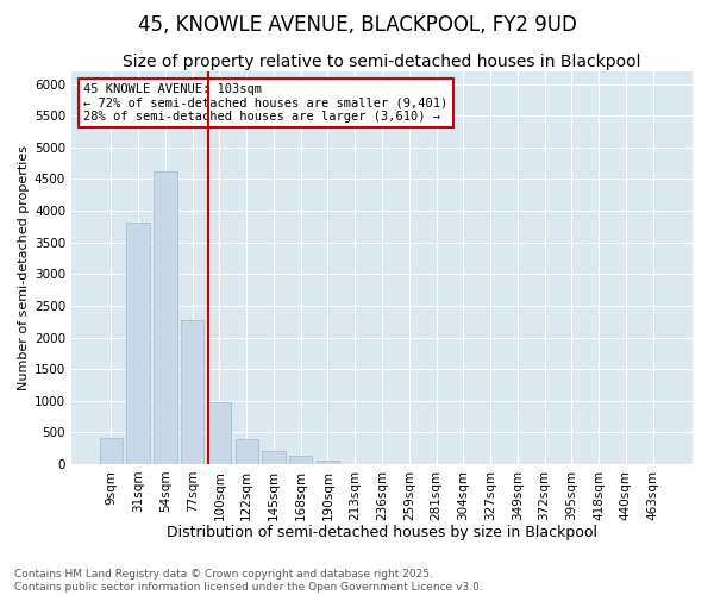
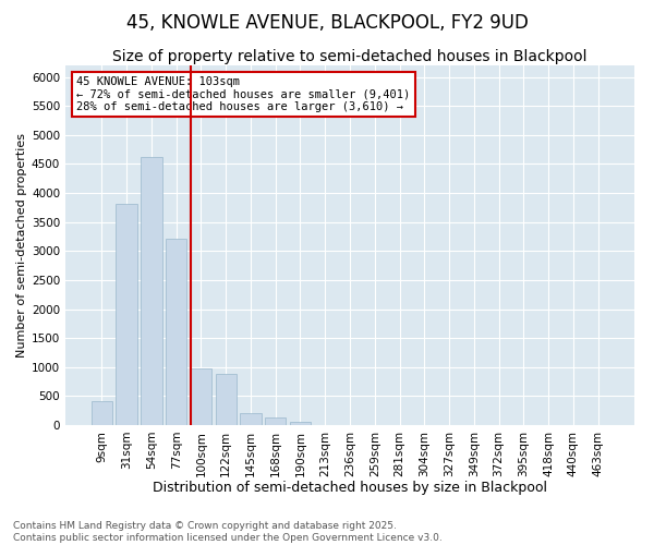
77sqm: 2280 -> 3220
122sqm: 400 -> 880
